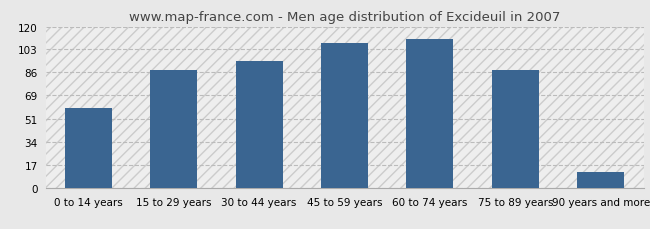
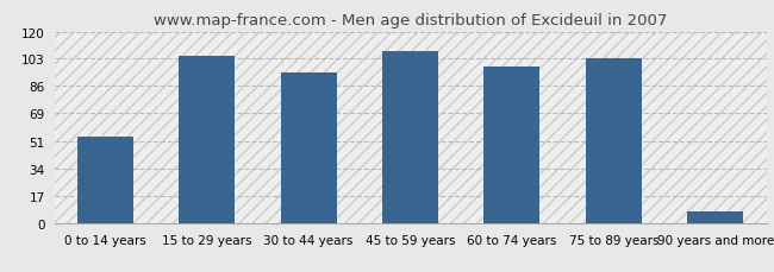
0 to 14 years: 59 -> 54
15 to 29 years: 88 -> 105
60 to 74 years: 111 -> 98
75 to 89 years: 88 -> 103
90 years and more: 12 -> 7
